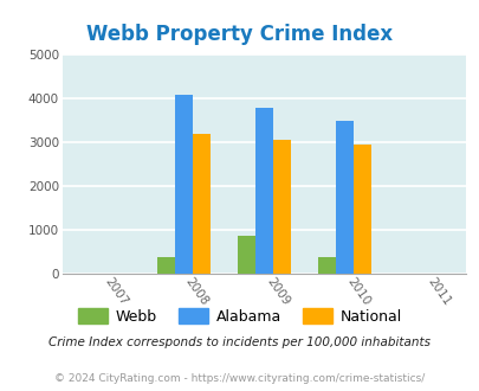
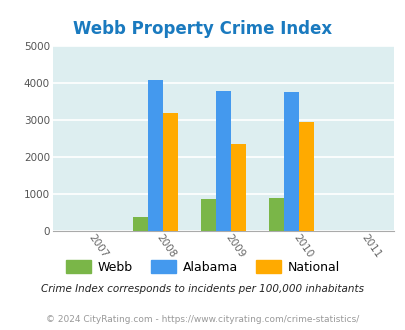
National/2009: 3050 -> 2350
Webb/2010: 380 -> 900
Alabama/2010: 3490 -> 3750
